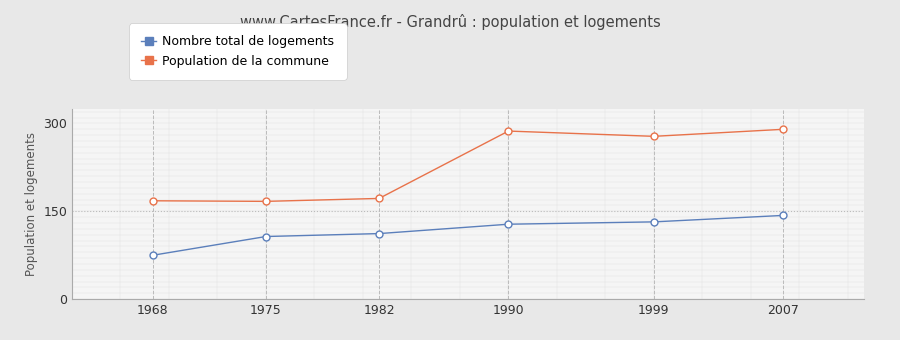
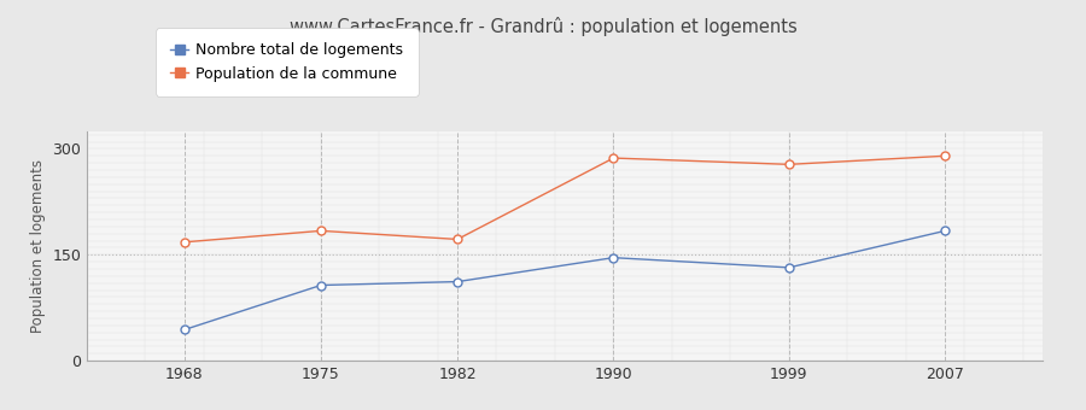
Nombre total de logements/1968: 75 -> 44
Population de la commune/1975: 167 -> 184
Nombre total de logements/1990: 128 -> 146
Nombre total de logements/2007: 143 -> 184
